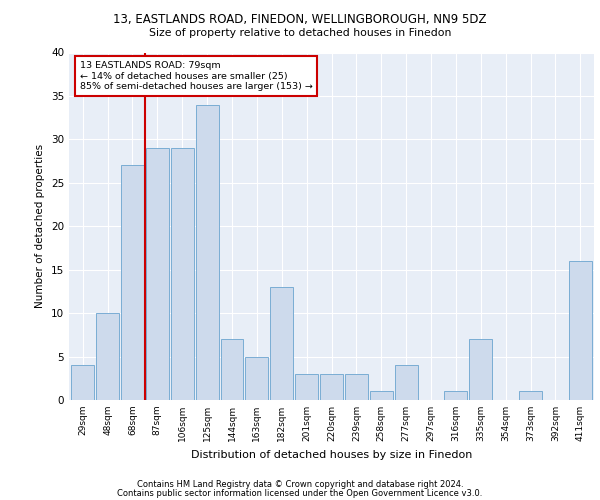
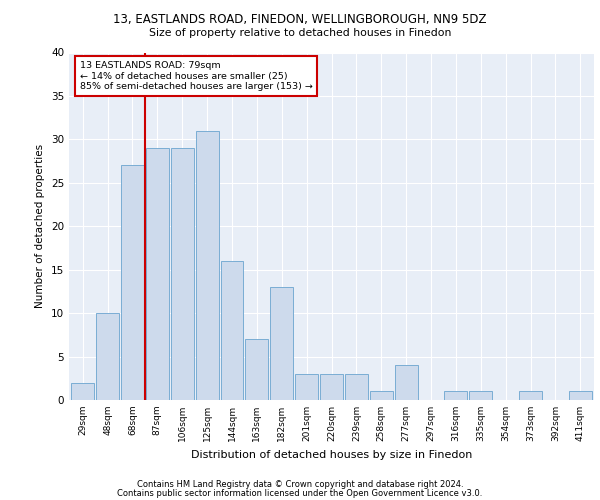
29sqm: 4 -> 2
125sqm: 34 -> 31
144sqm: 7 -> 16
163sqm: 5 -> 7
335sqm: 7 -> 1
411sqm: 16 -> 1
